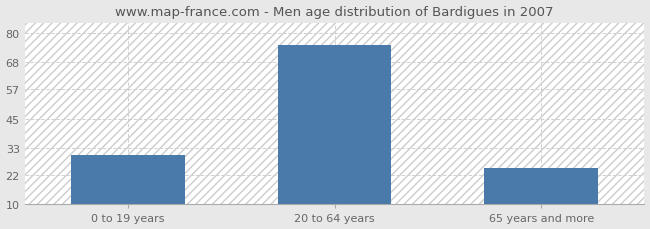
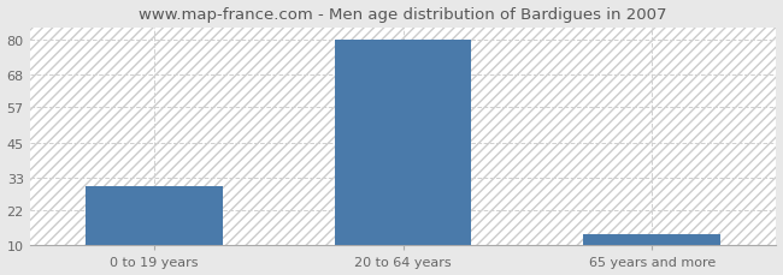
20 to 64 years: 75 -> 80
65 years and more: 25 -> 14
